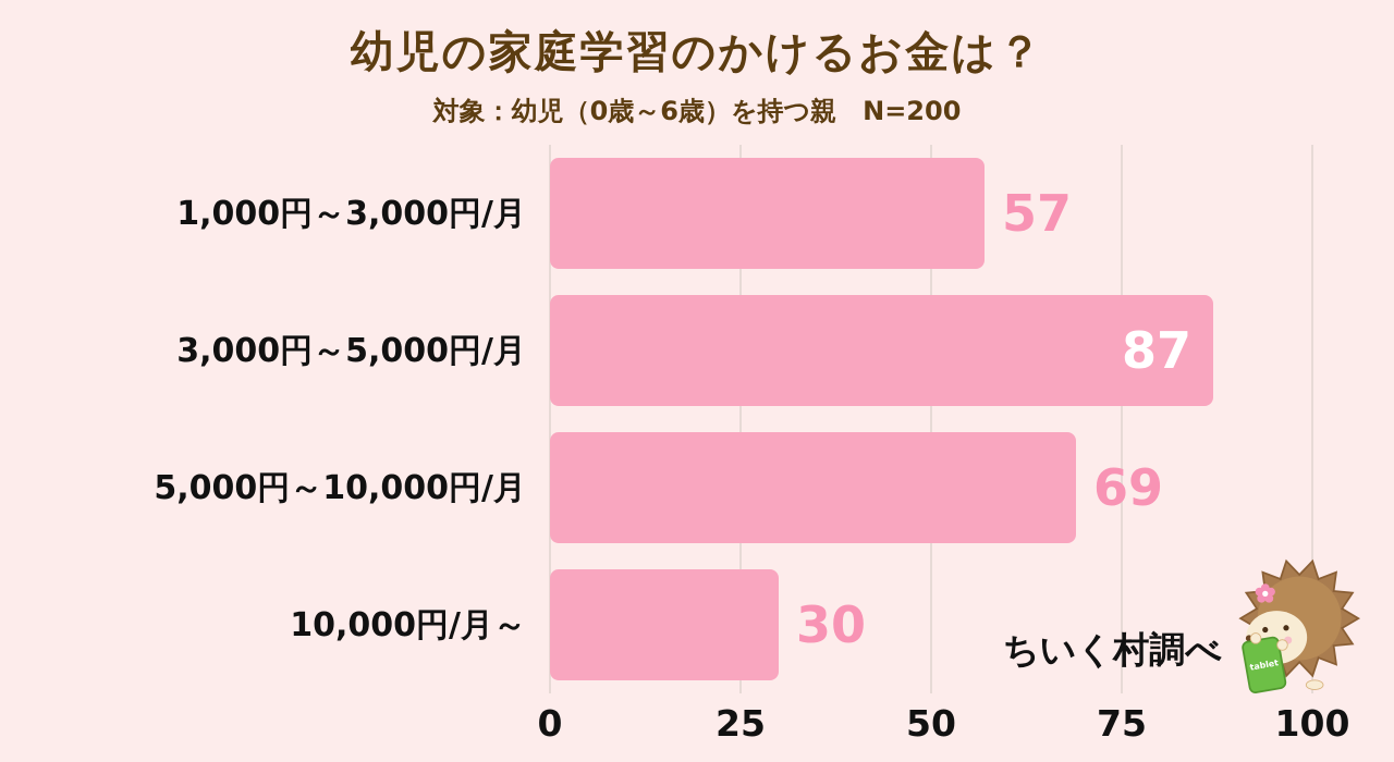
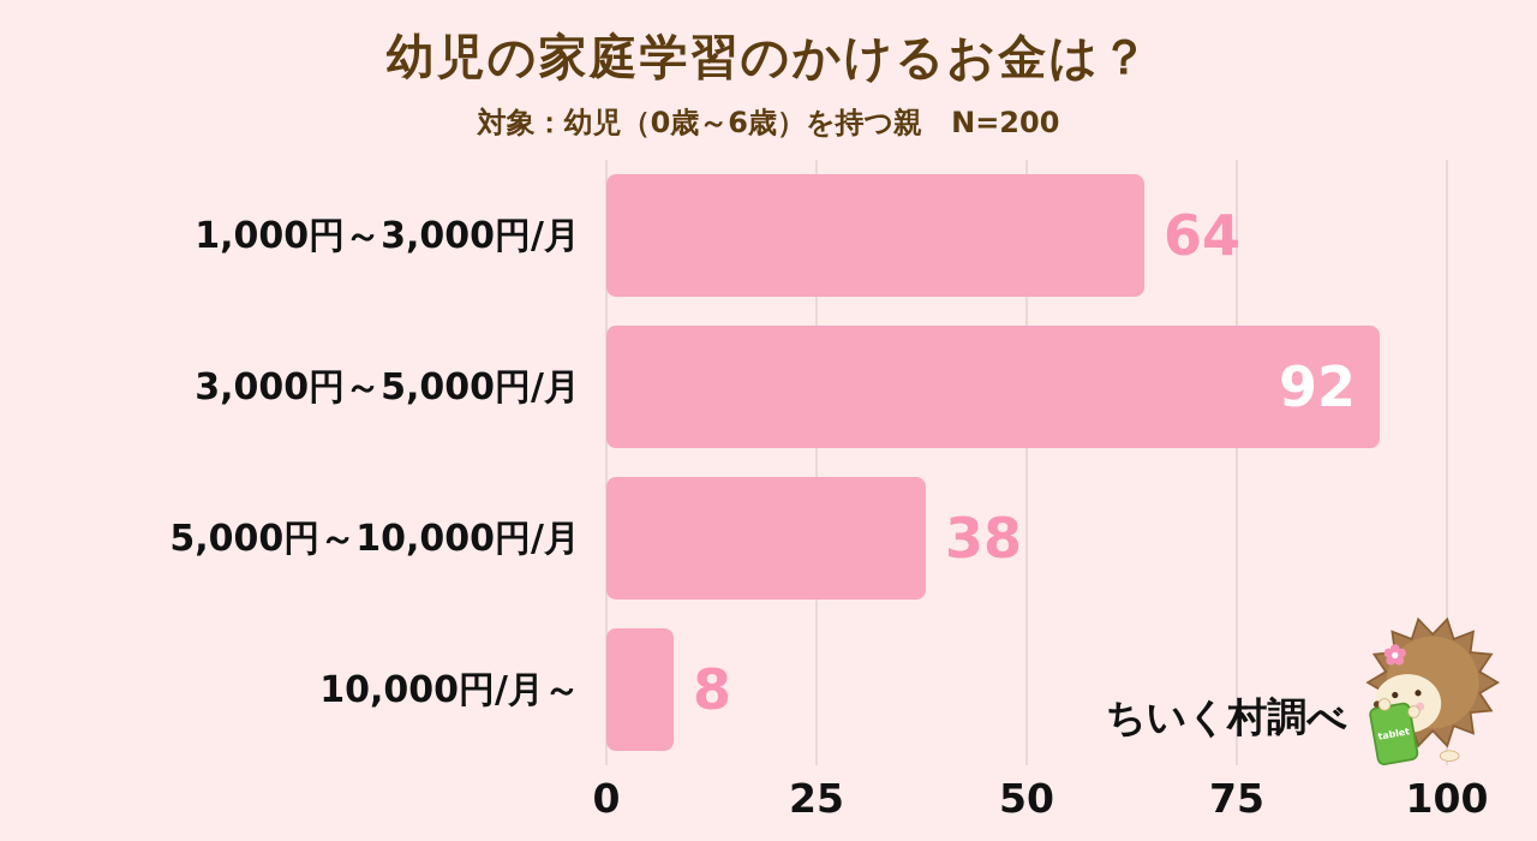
1,000円～3,000円/月: 57 -> 64
3,000円～5,000円/月: 87 -> 92
5,000円～10,000円/月: 69 -> 38
10,000円/月～: 30 -> 8
